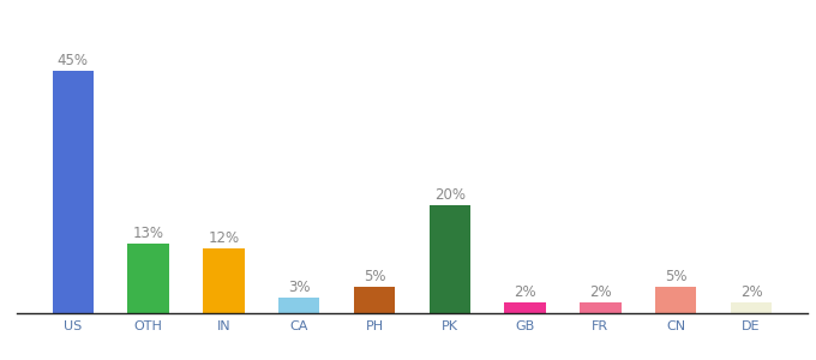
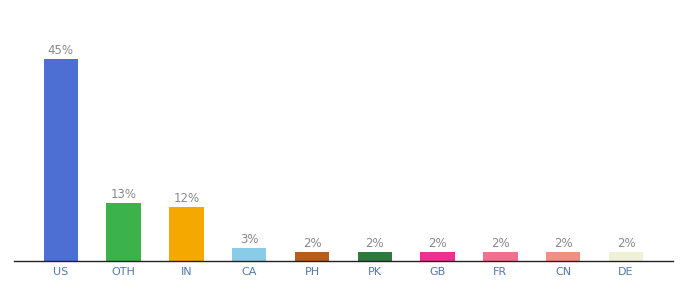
PH: 5% -> 2%
PK: 20% -> 2%
CN: 5% -> 2%
